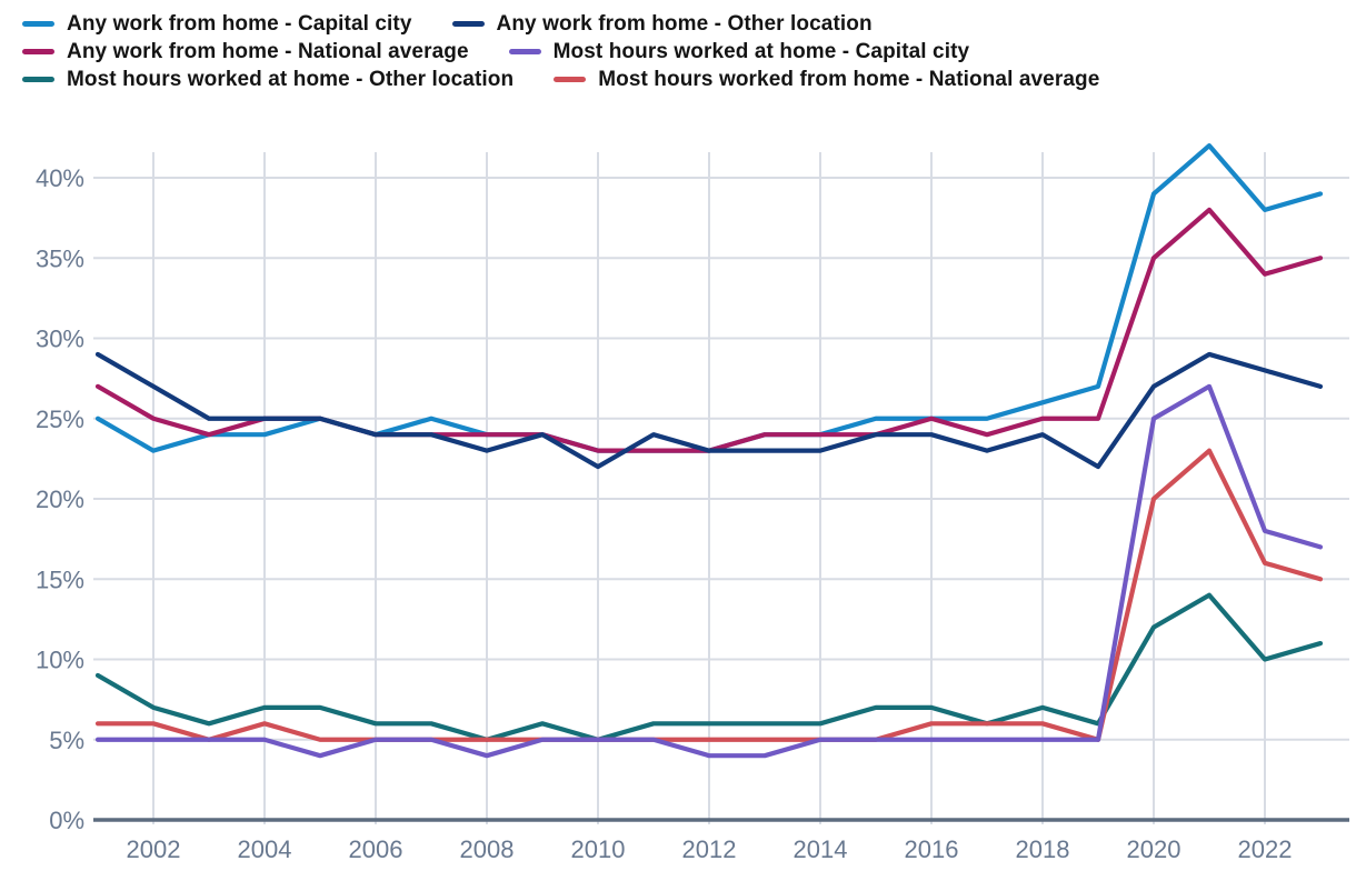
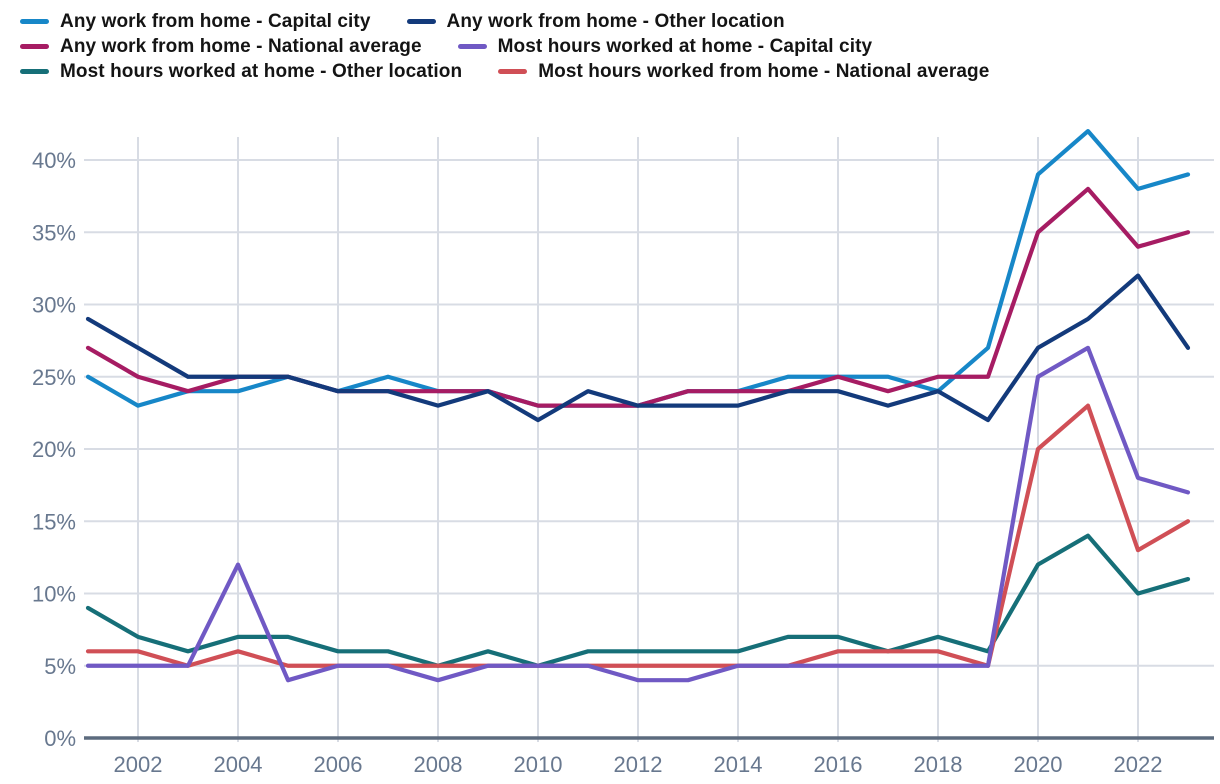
Most hours worked at home - Capital city/2004: 5% -> 12%
Any work from home - Capital city/2018: 26% -> 24%
Any work from home - Other location/2022: 28% -> 32%
Most hours worked from home - National average/2022: 16% -> 13%
